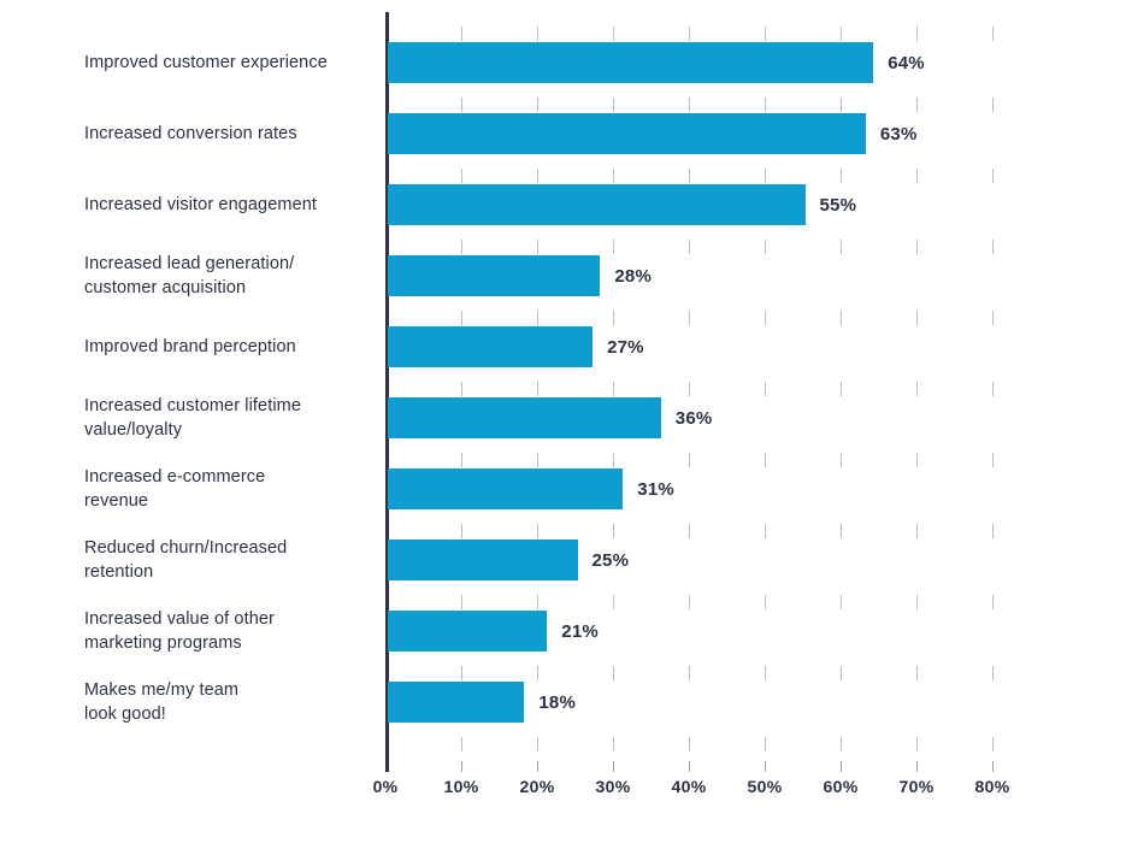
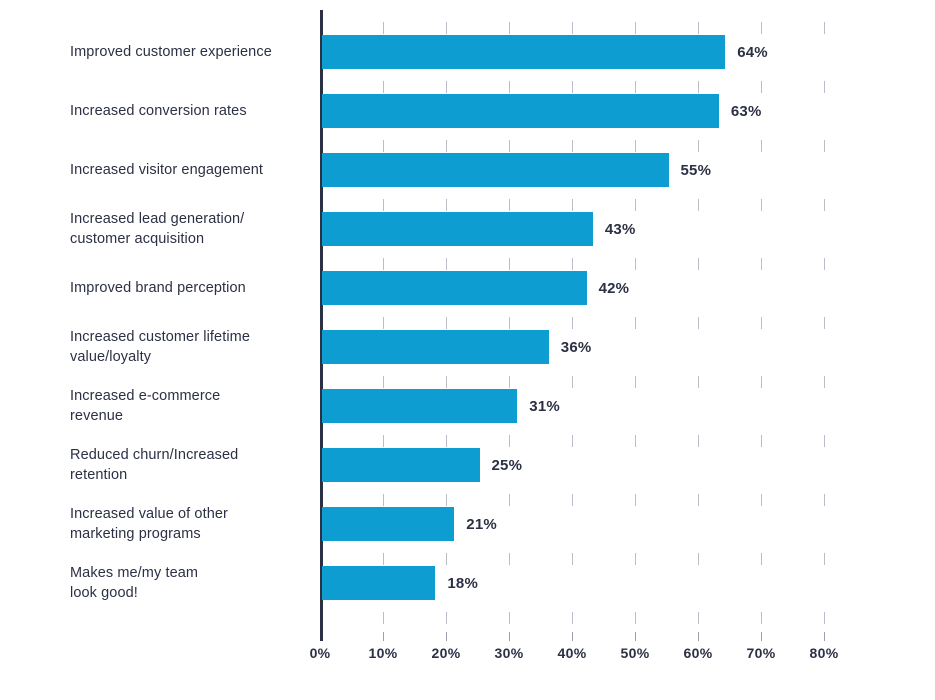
Increased lead generation/ customer acquisition: 28% -> 43%
Improved brand perception: 27% -> 42%
